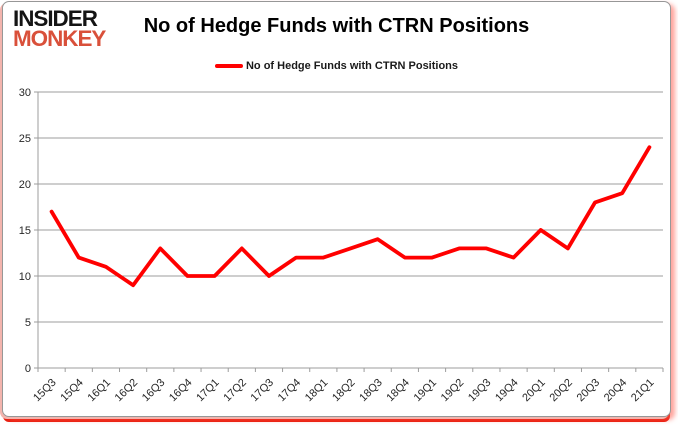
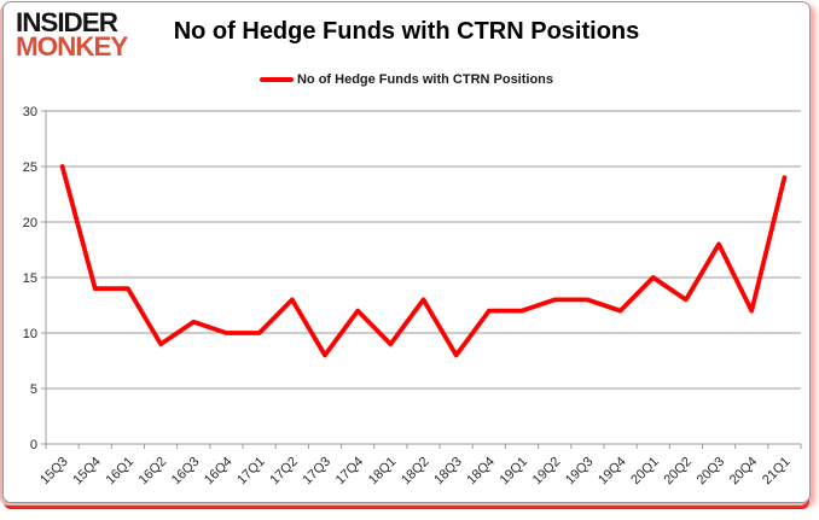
15Q3: 17 -> 25
15Q4: 12 -> 14
16Q1: 11 -> 14
16Q3: 13 -> 11
17Q3: 10 -> 8
18Q1: 12 -> 9
18Q3: 14 -> 8
20Q4: 19 -> 12
